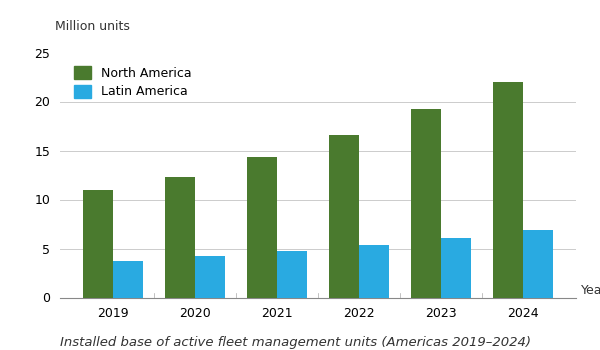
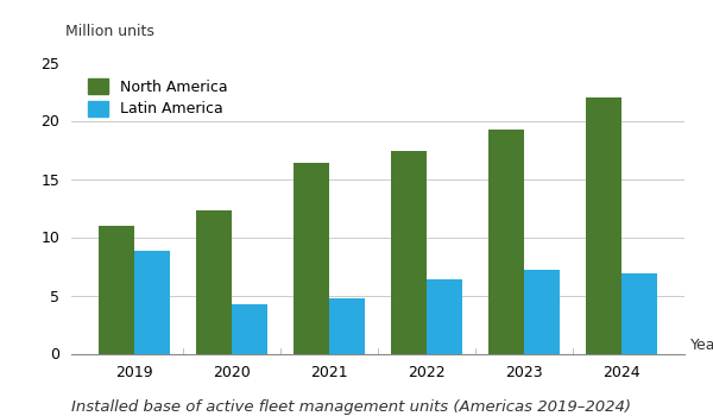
Latin America/2019: 3.7 -> 8.8
North America/2021: 14.3 -> 16.4
North America/2022: 16.6 -> 17.4
Latin America/2022: 5.4 -> 6.4
Latin America/2023: 6.1 -> 7.2
